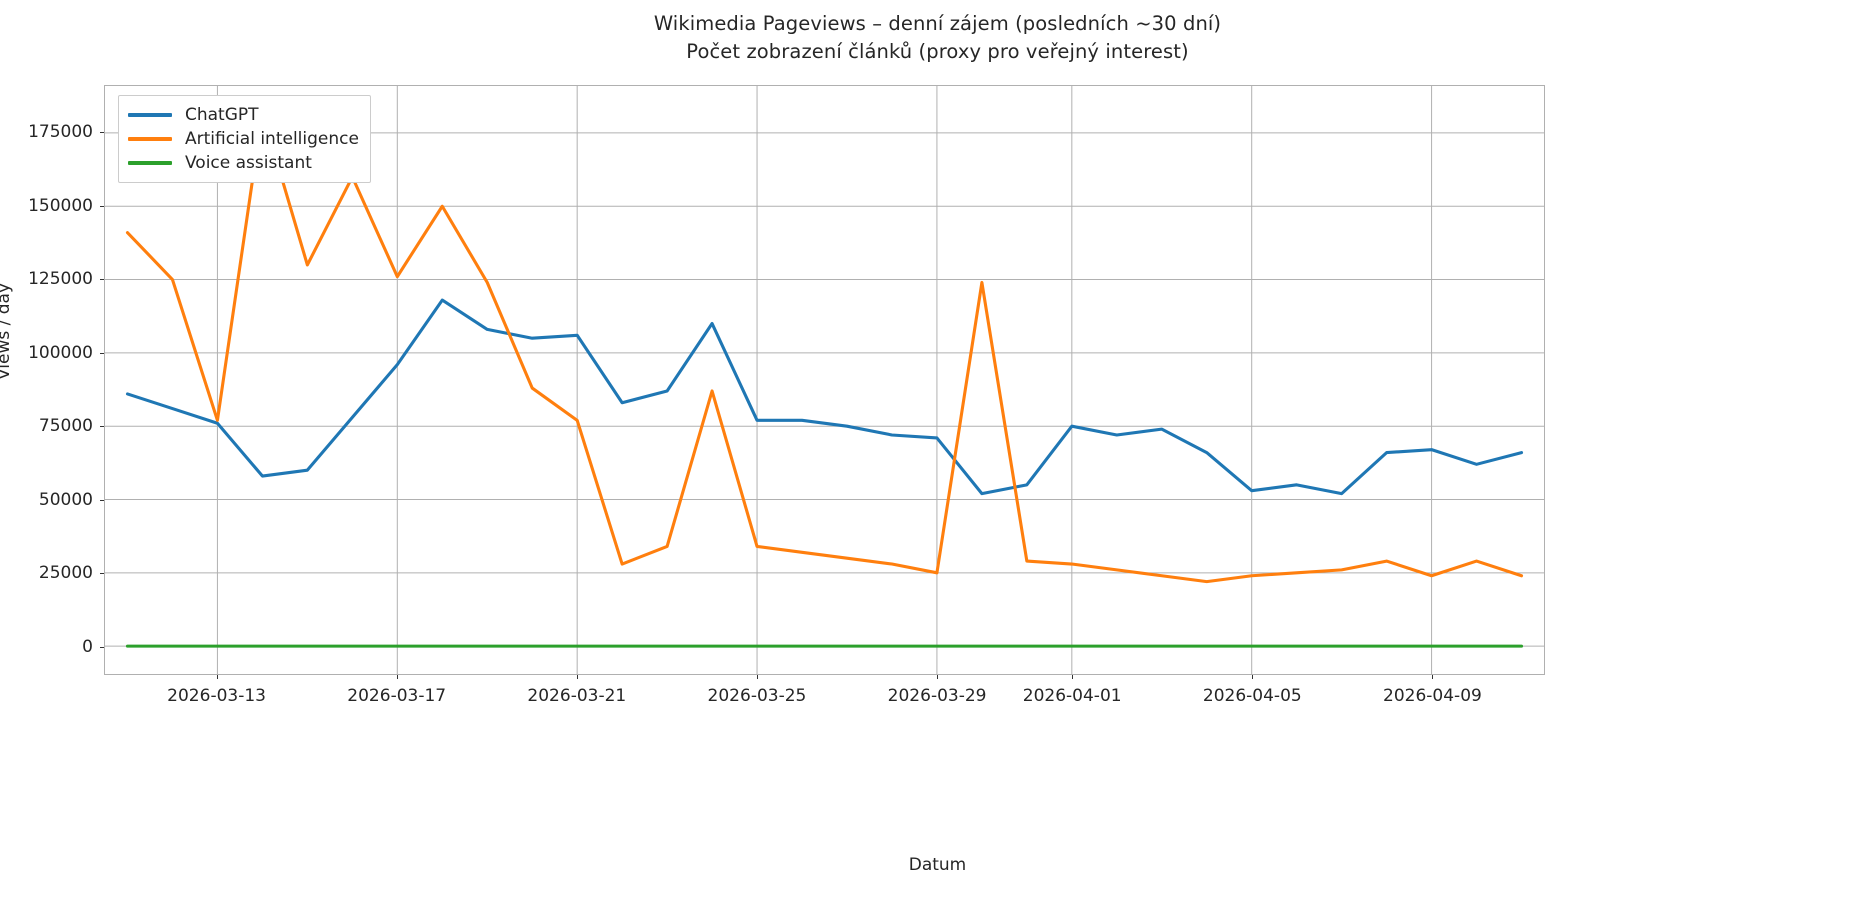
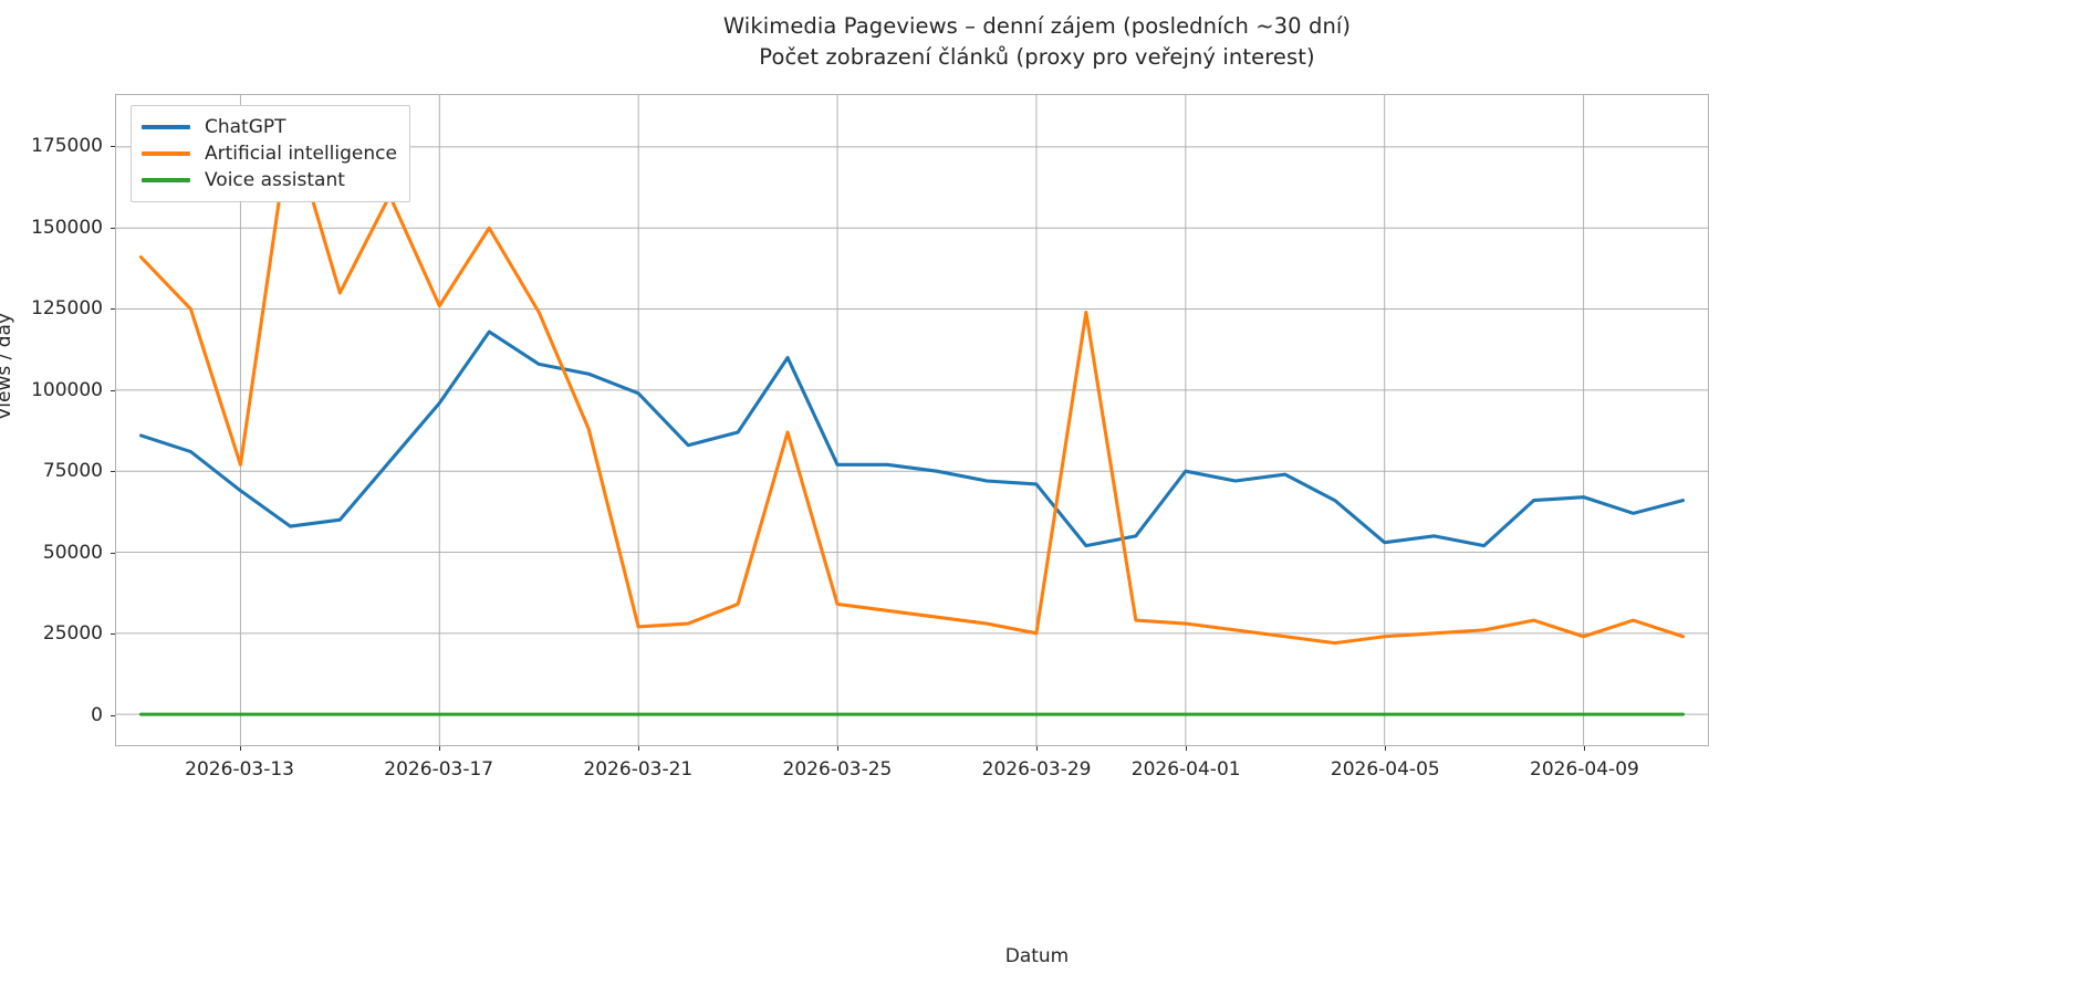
ChatGPT/2026-03-13: 76000 -> 69000
ChatGPT/2026-03-21: 106000 -> 99000
Artificial intelligence/2026-03-21: 77000 -> 27000
